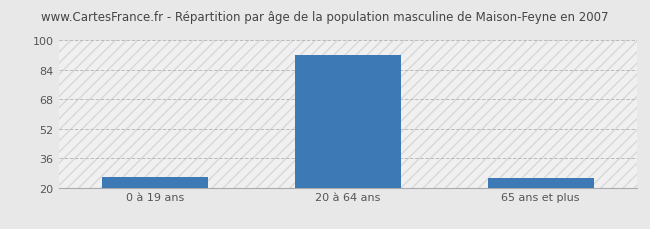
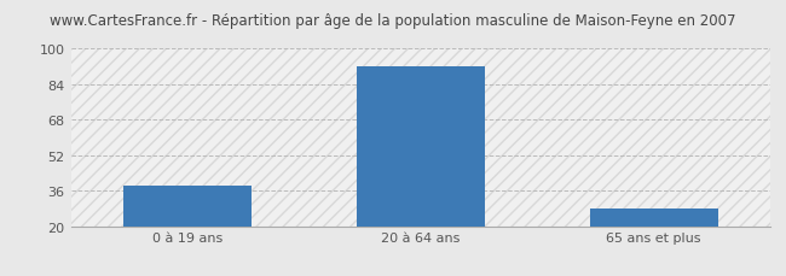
0 à 19 ans: 26 -> 38
65 ans et plus: 25 -> 28
